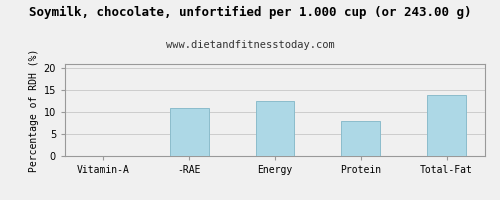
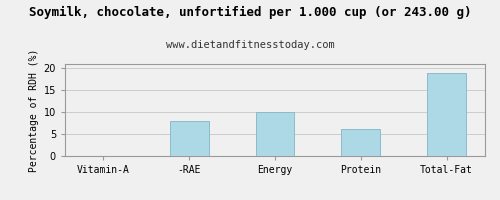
-RAE: 11.0 -> 8.1
Energy: 12.5 -> 10.1
Protein: 8.0 -> 6.1
Total-Fat: 14.0 -> 19.0
